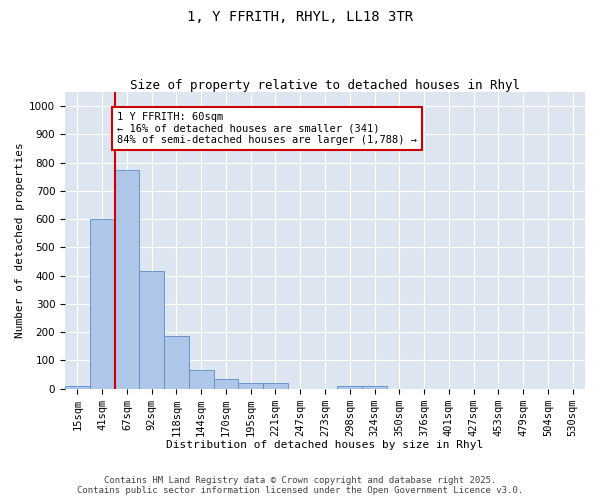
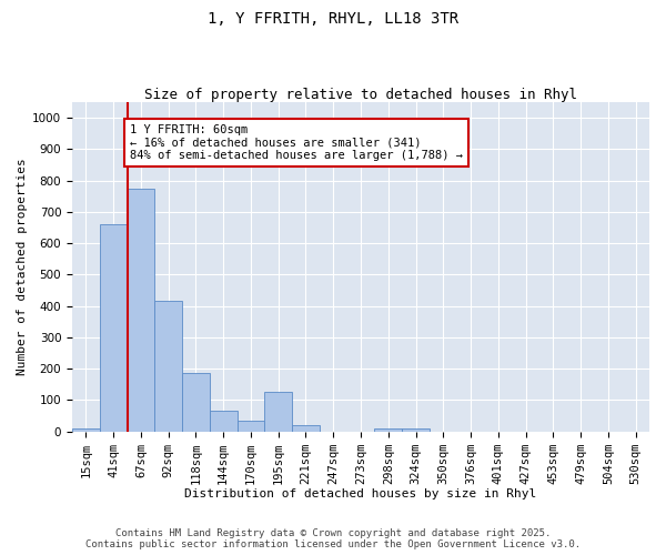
41sqm: 600 -> 660
195sqm: 20 -> 125
